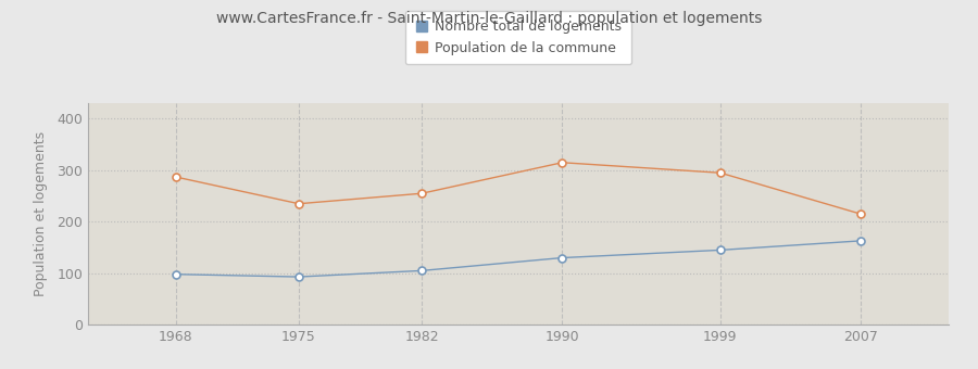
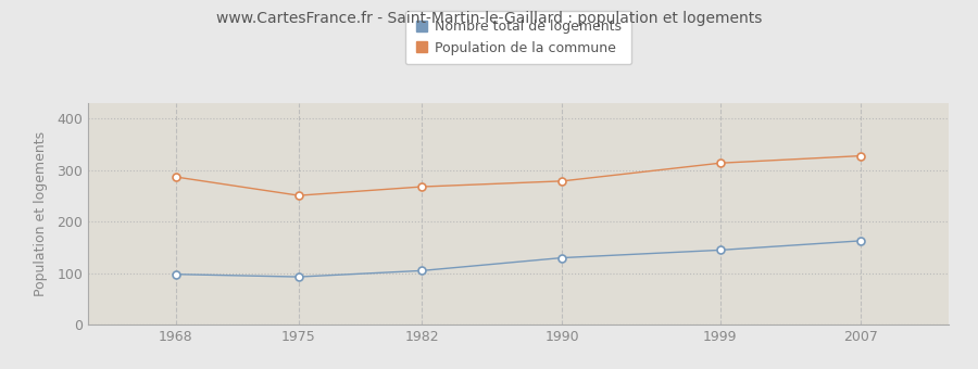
Population de la commune/1975: 235 -> 251
Population de la commune/1982: 255 -> 268
Population de la commune/1990: 315 -> 279
Population de la commune/1999: 295 -> 314
Population de la commune/2007: 215 -> 328
